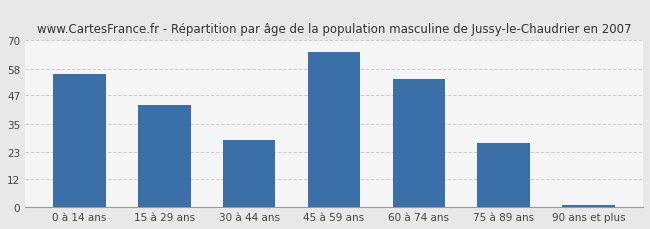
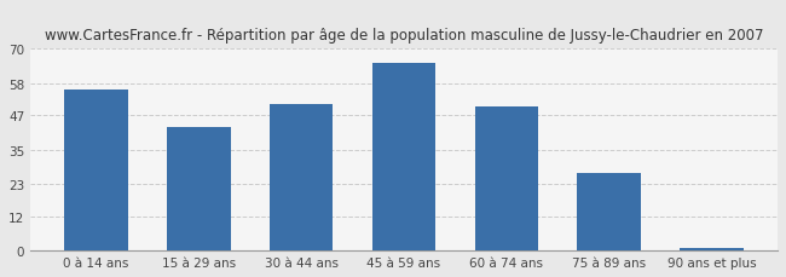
30 à 44 ans: 28 -> 51
60 à 74 ans: 54 -> 50
